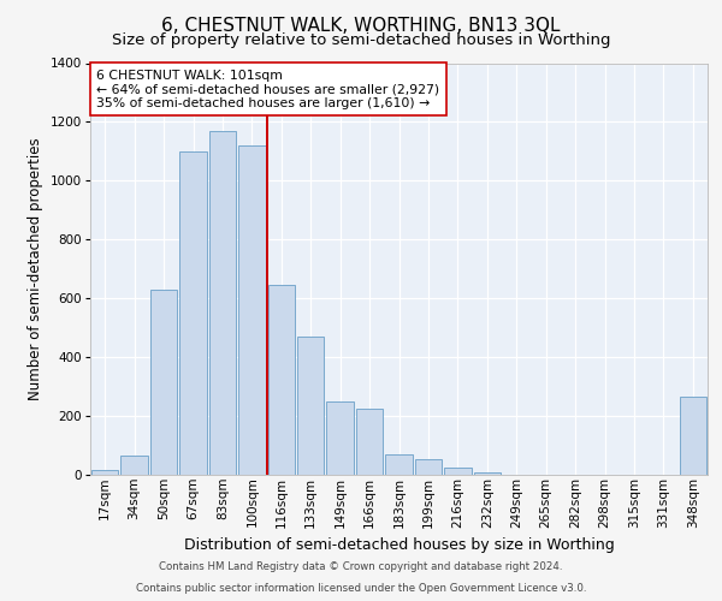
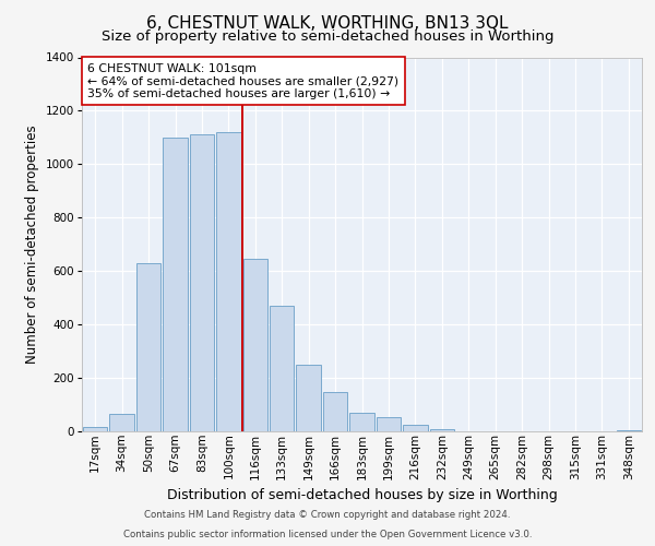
83sqm: 1170 -> 1110
166sqm: 225 -> 148
348sqm: 265 -> 5
